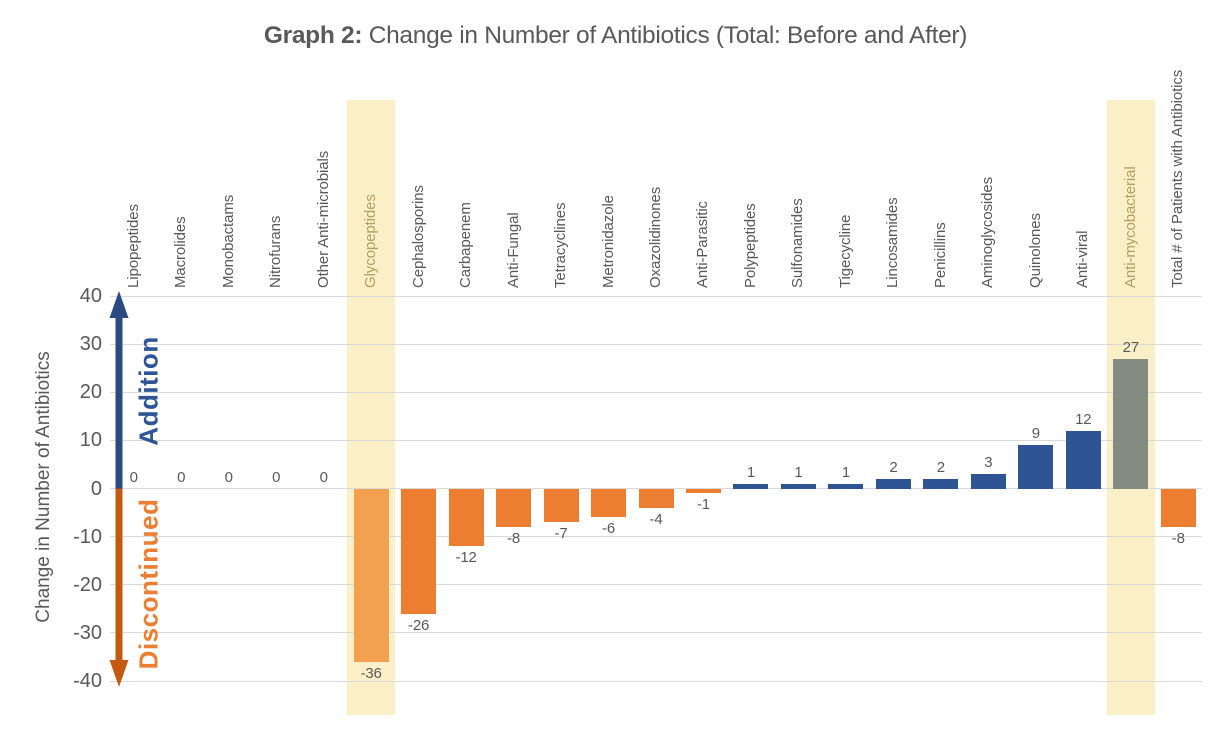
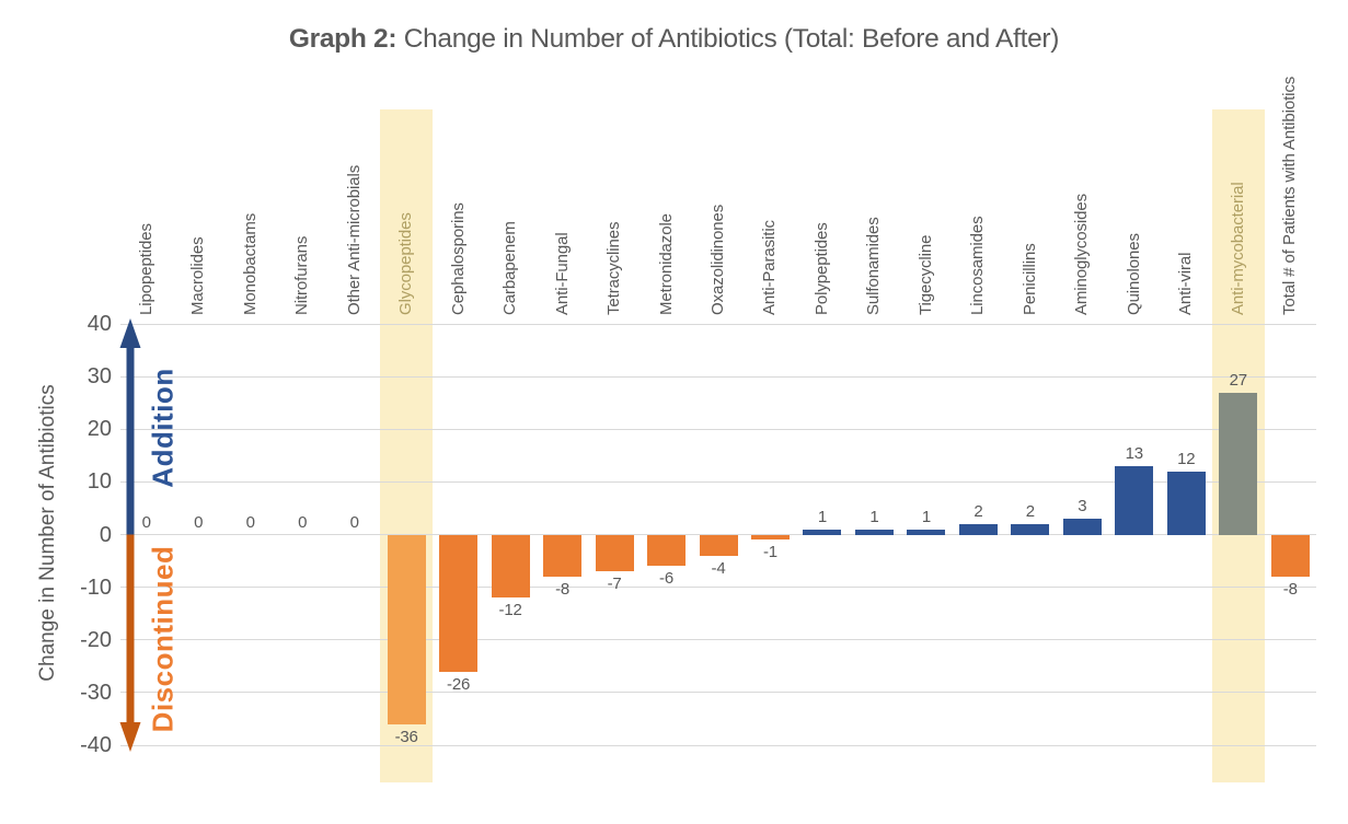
Quinolones: 9 -> 13
